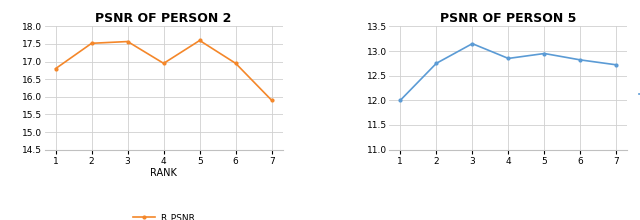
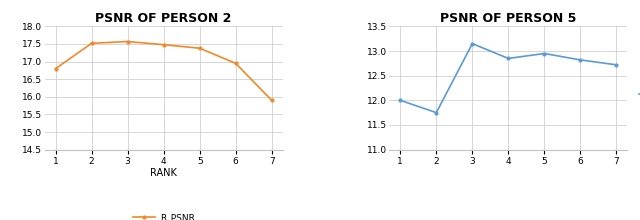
PSNR OF PERSON 2/4: 16.95 -> 17.48
PSNR OF PERSON 2/5: 17.60 -> 17.38
PSNR OF PERSON 5/2: 12.75 -> 11.75
